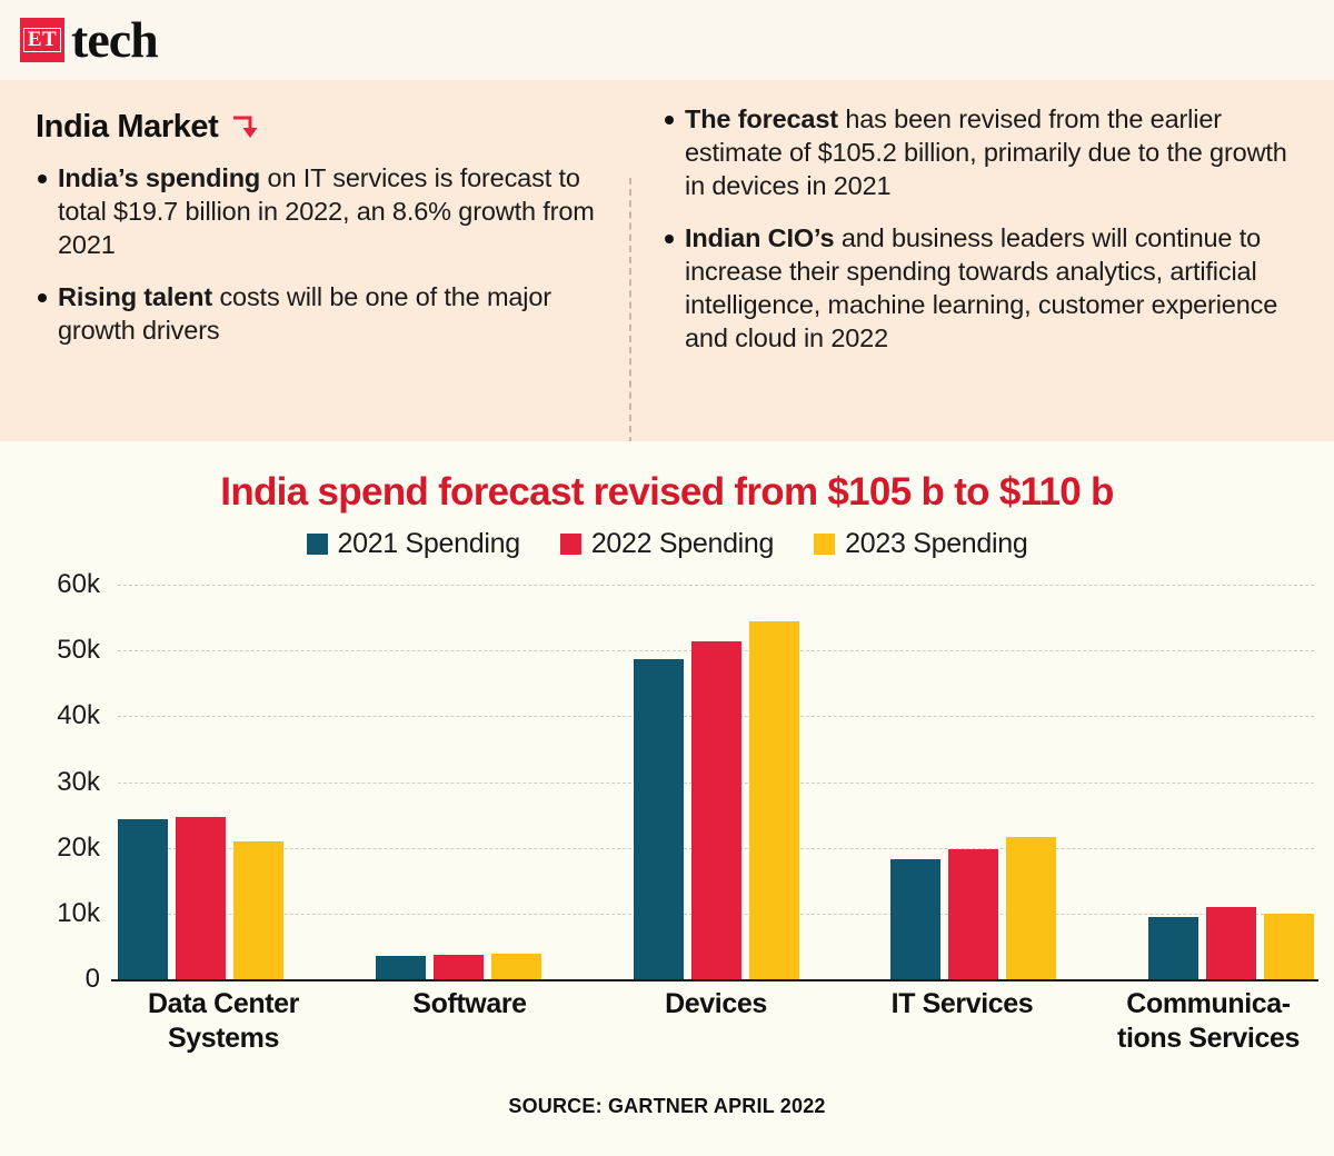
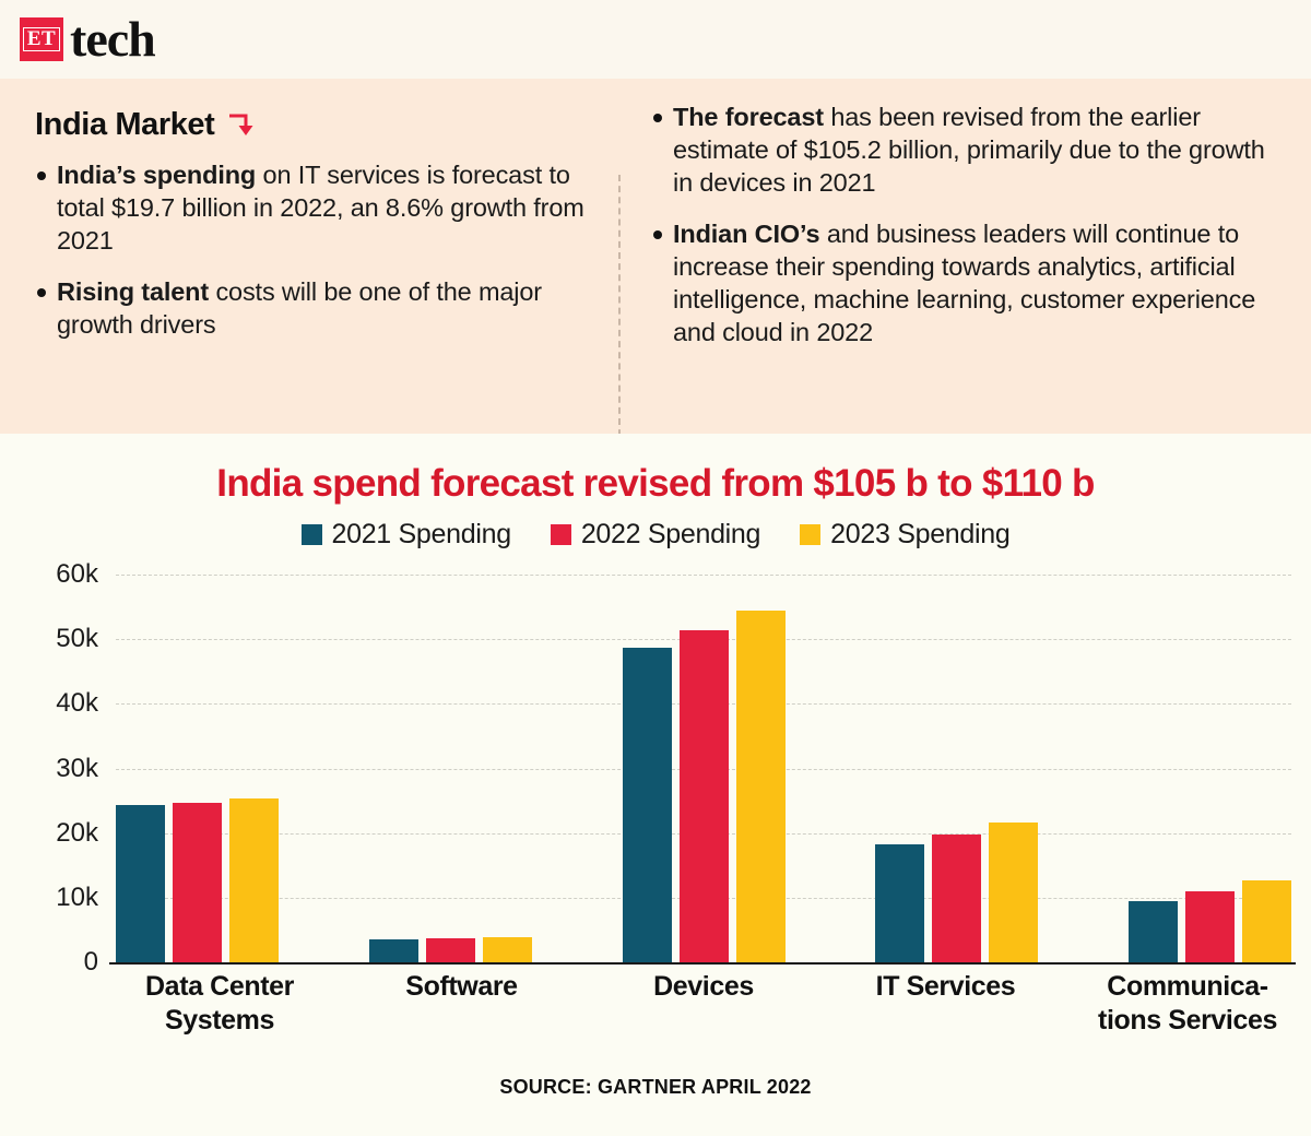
2023 Spending/Data Center Systems: 21k -> 25k
2023 Spending/Communica-tions Services: 10k -> 13k
